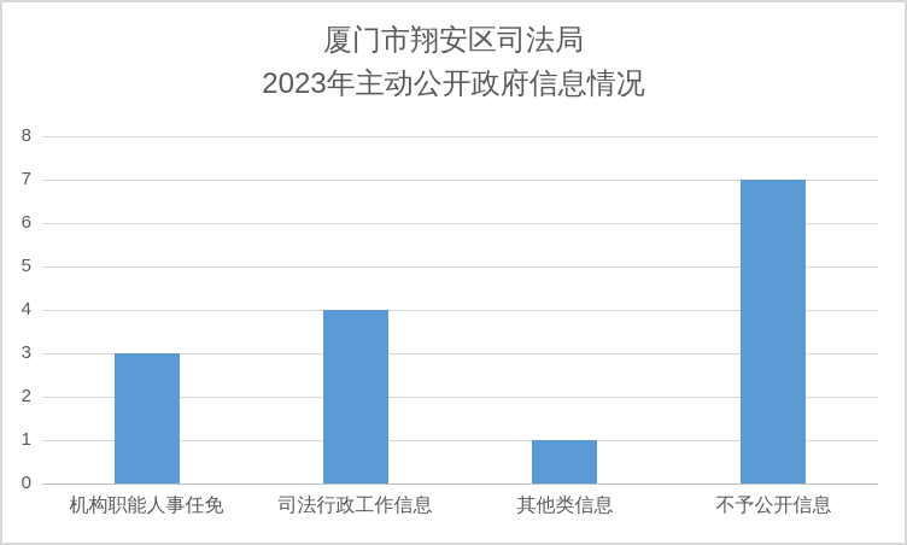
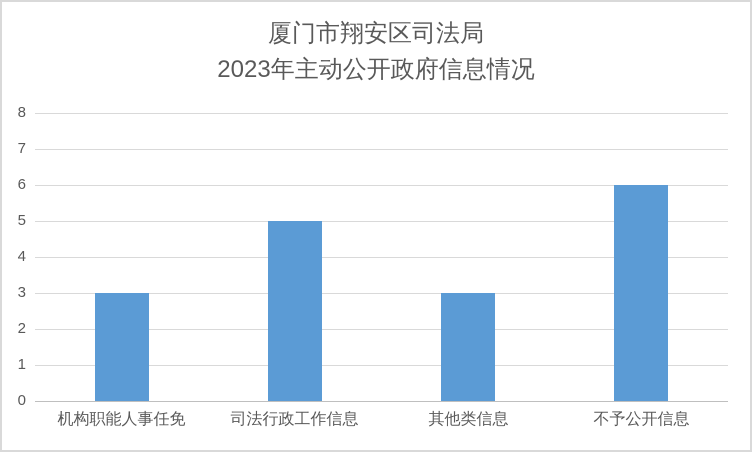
司法行政工作信息: 4 -> 5
其他类信息: 1 -> 3
不予公开信息: 7 -> 6
